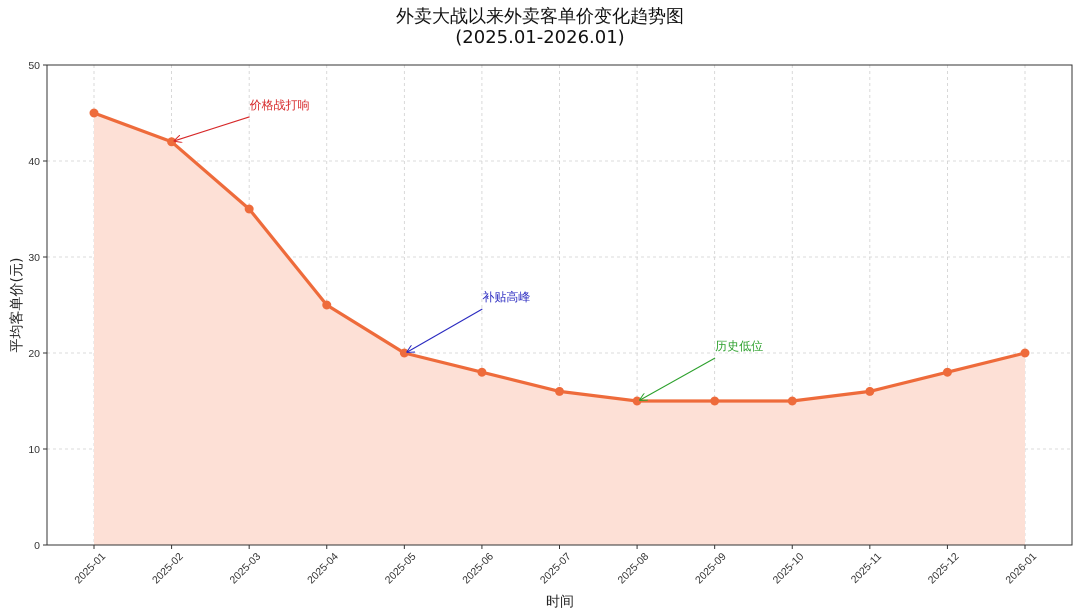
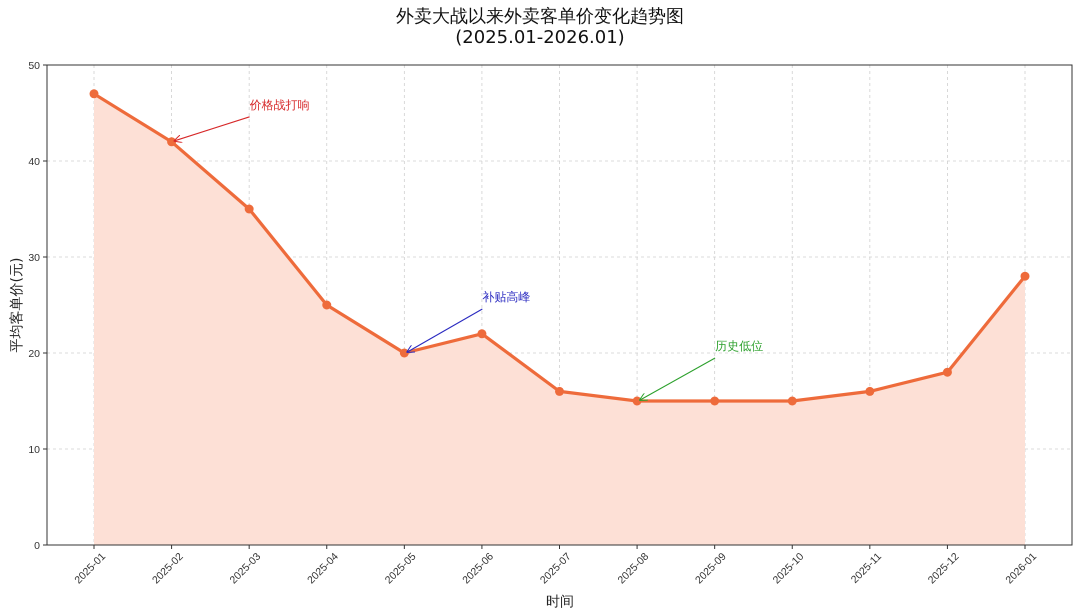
2025-01: 45 -> 47
2025-06: 18 -> 22
2026-01: 20 -> 28
